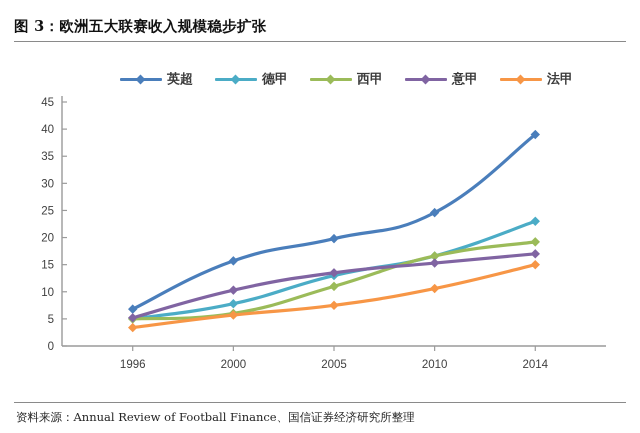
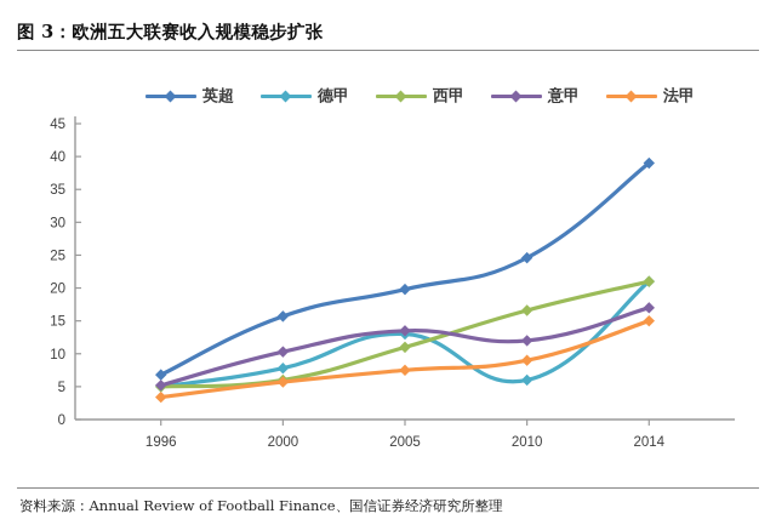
德甲/2010: 17 -> 6
意甲/2010: 15 -> 12
法甲/2010: 11 -> 9
德甲/2014: 23 -> 21
西甲/2014: 19 -> 21
